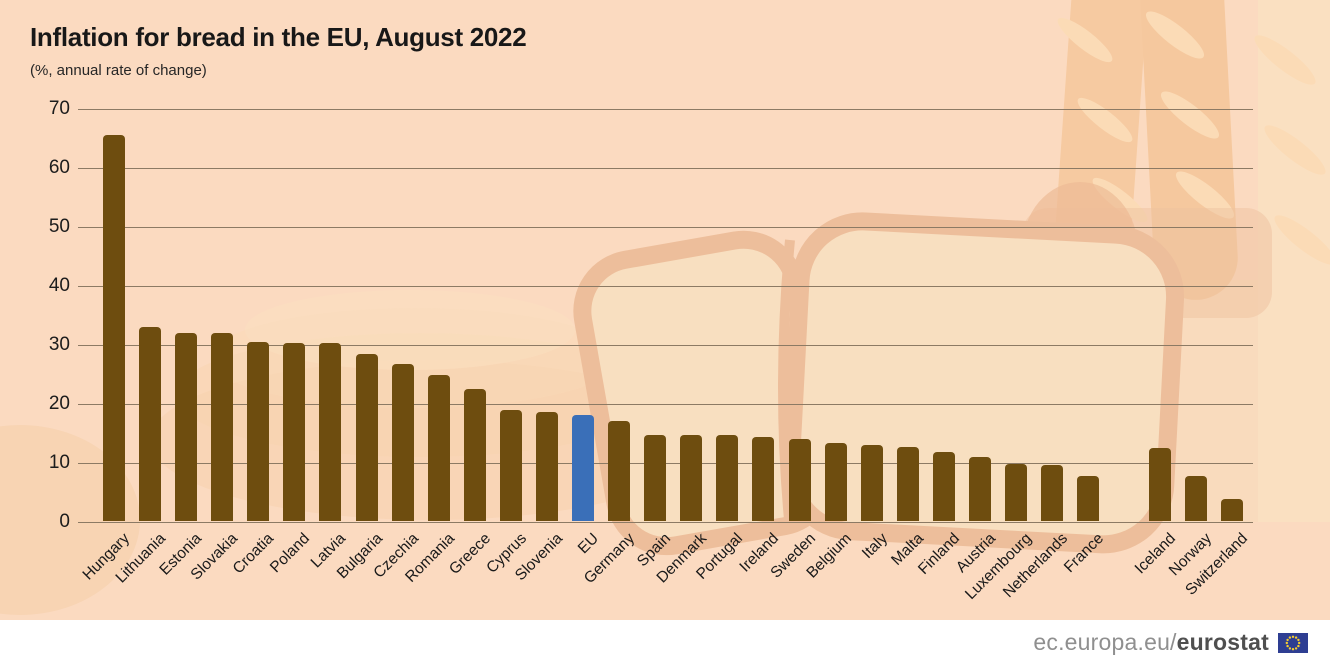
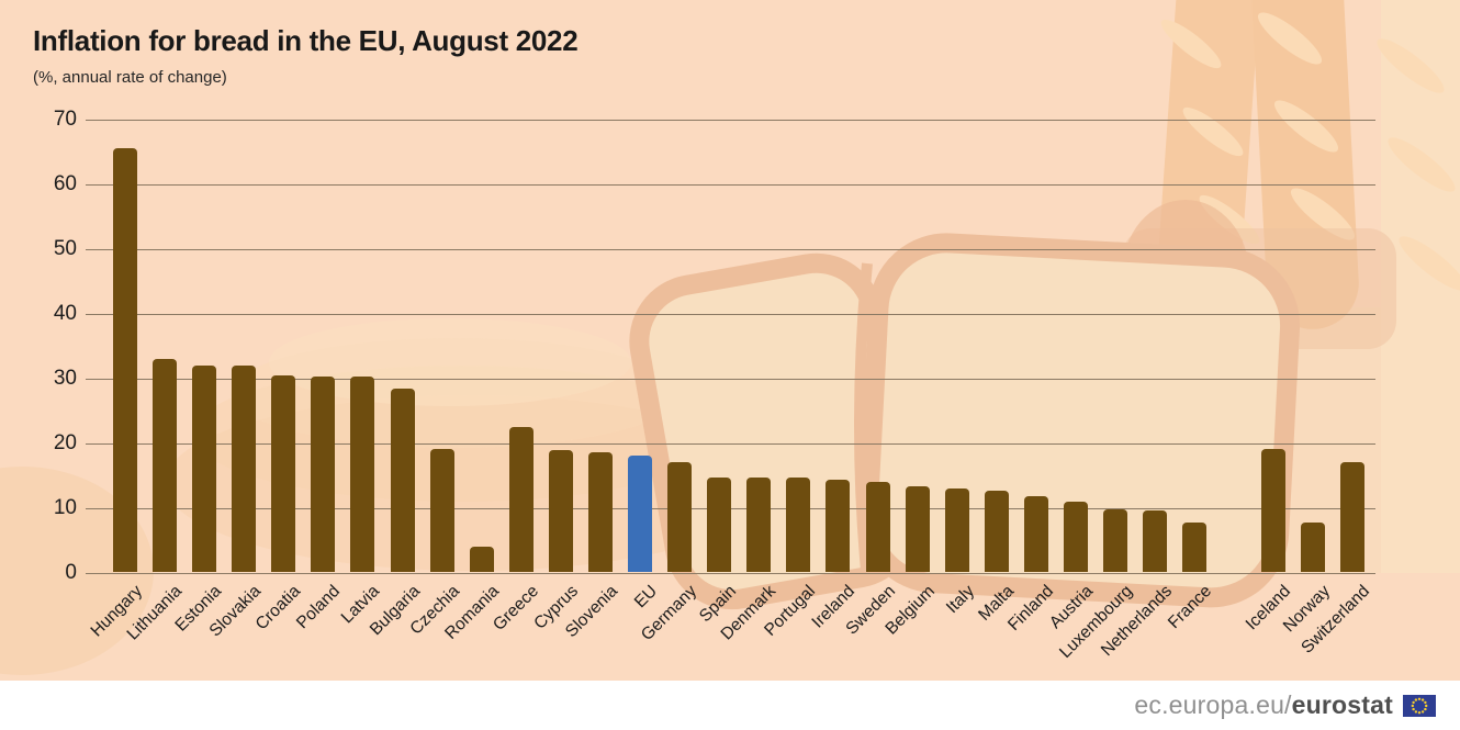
Czechia: 27 -> 19
Romania: 25 -> 4
Iceland: 12 -> 19
Switzerland: 4 -> 17
